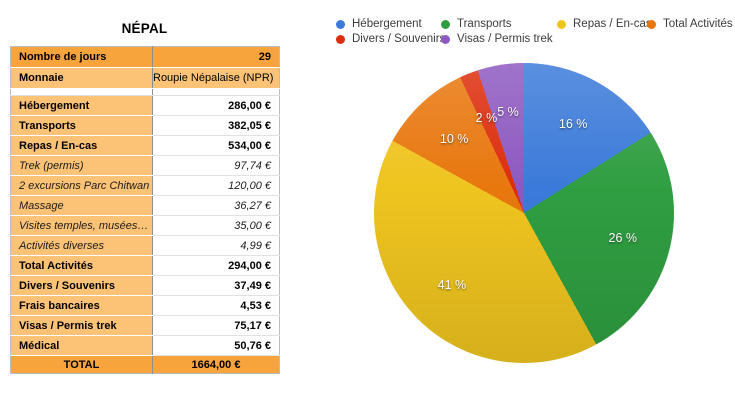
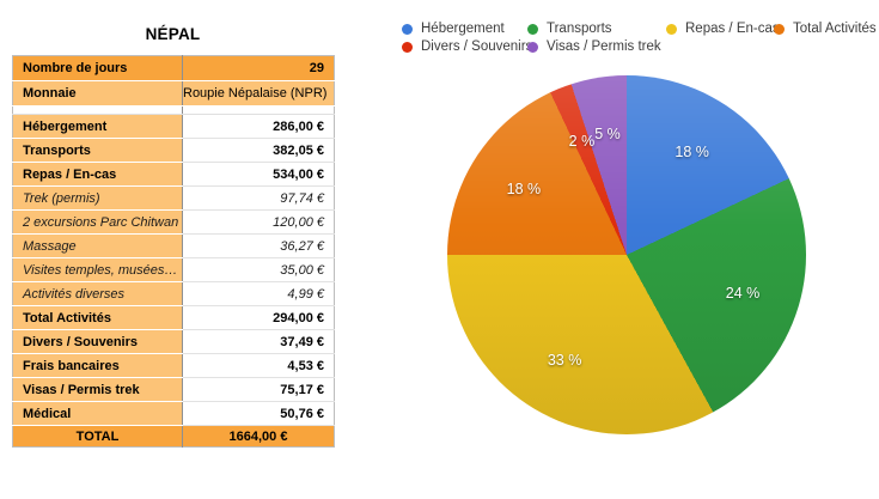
Hébergement: 16 -> 18
Transports: 26 -> 24
Repas / En-cas: 41 -> 33
Total Activités: 10 -> 18
